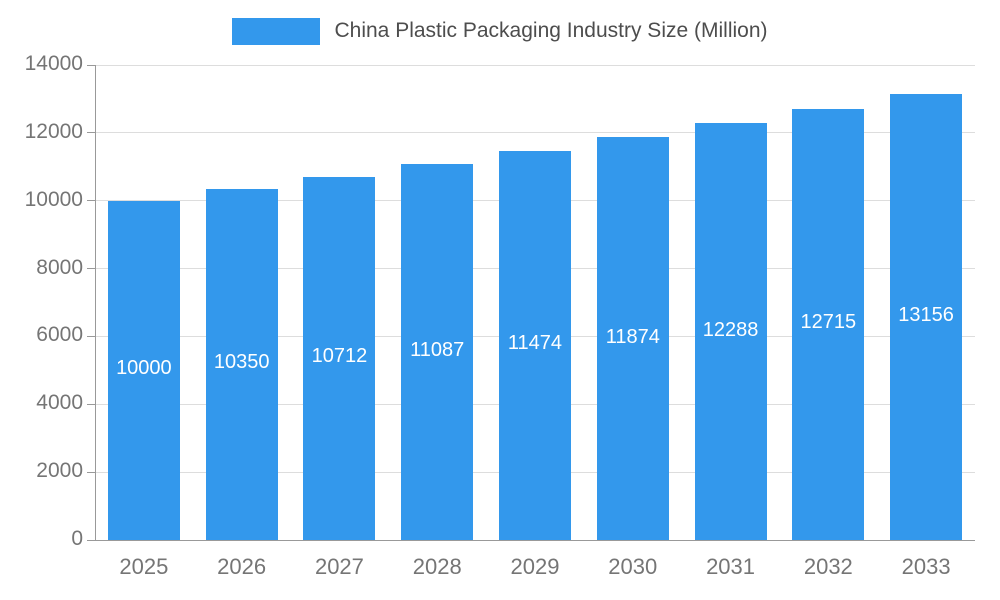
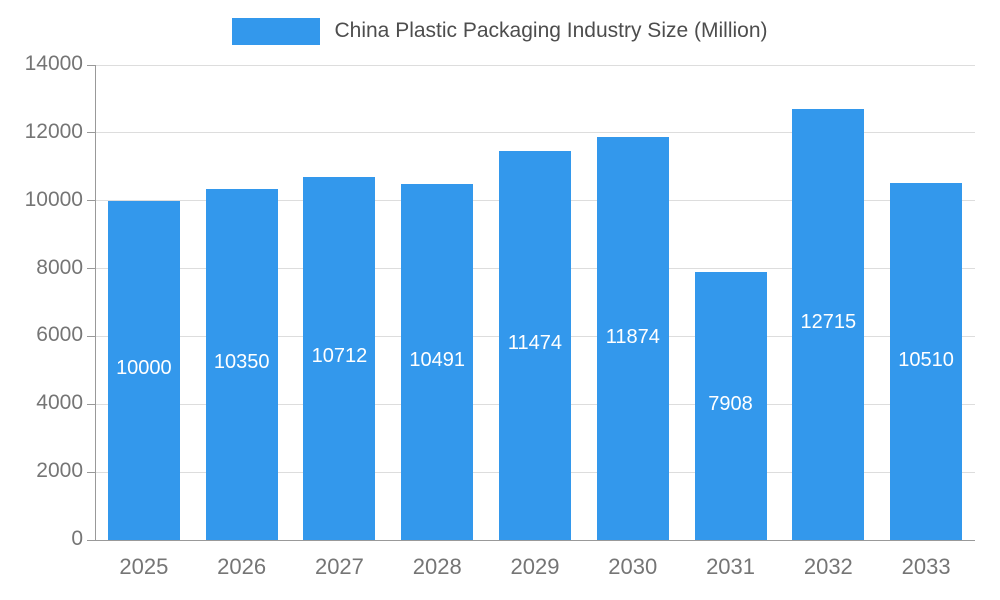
2028: 11087 -> 10491
2031: 12288 -> 7908
2033: 13156 -> 10510
